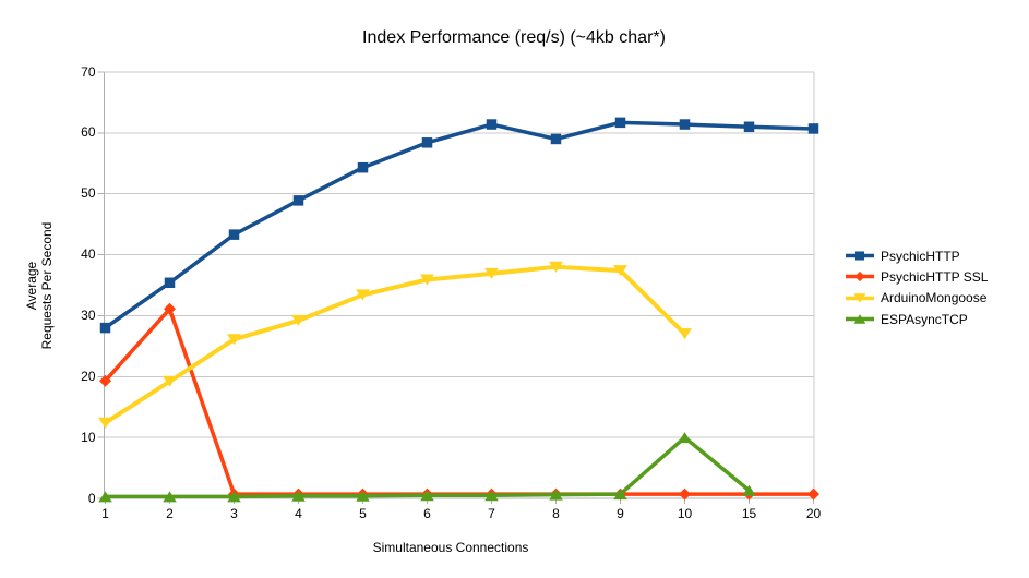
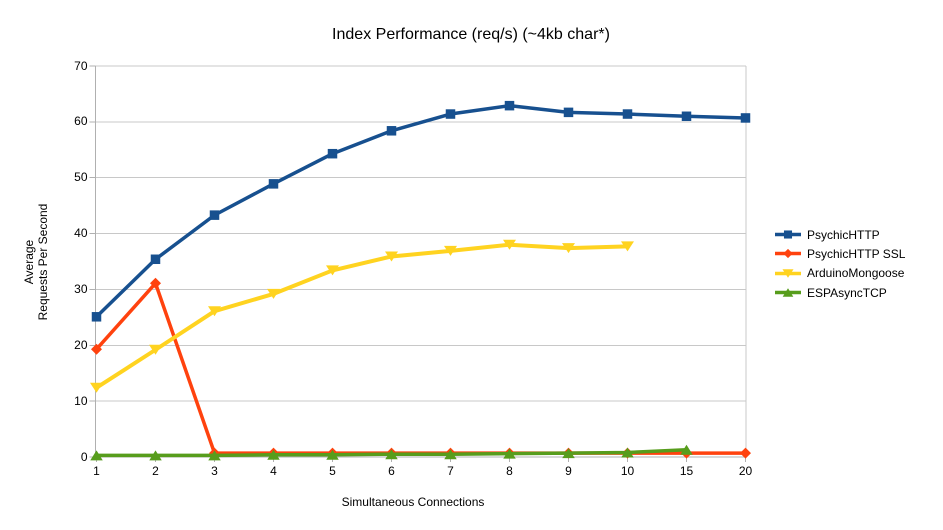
PsychicHTTP/1: 28 -> 25
PsychicHTTP/8: 59 -> 63
ArduinoMongoose/10: 27 -> 38
ESPAsyncTCP/10: 10 -> 1
